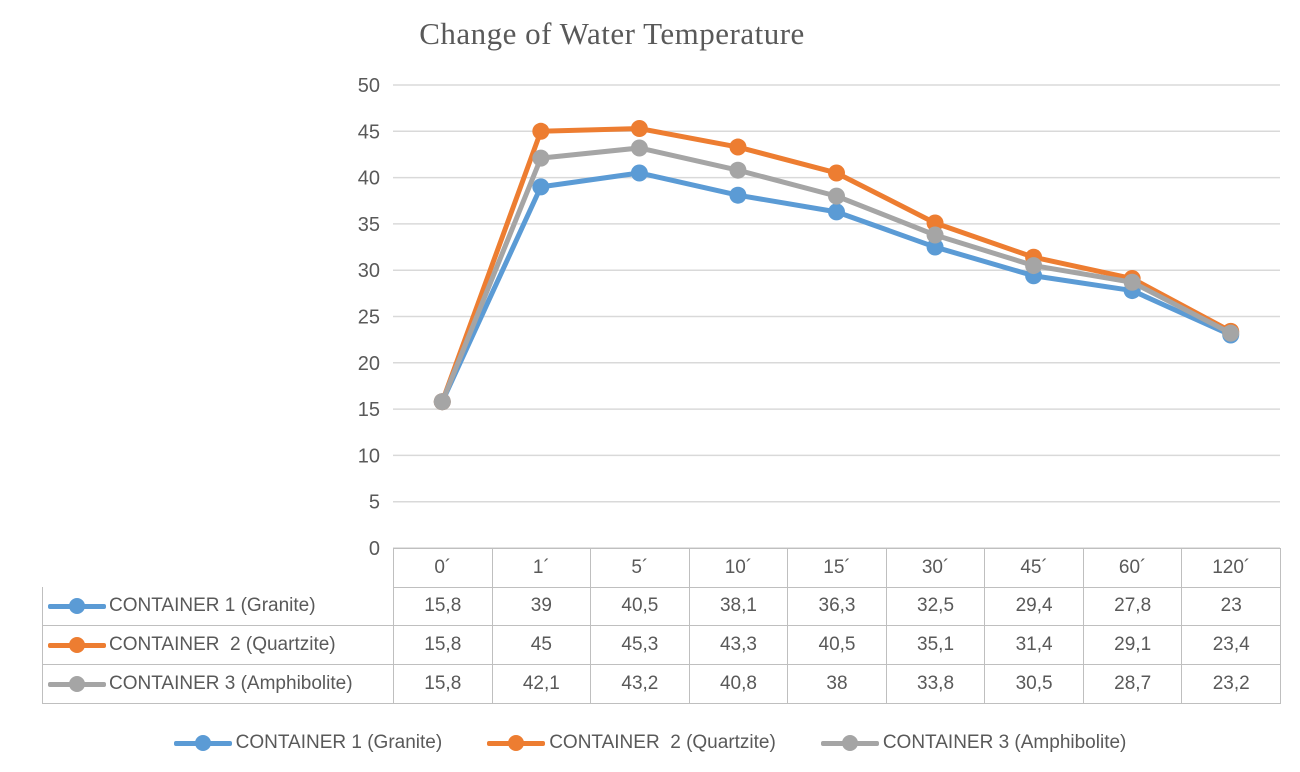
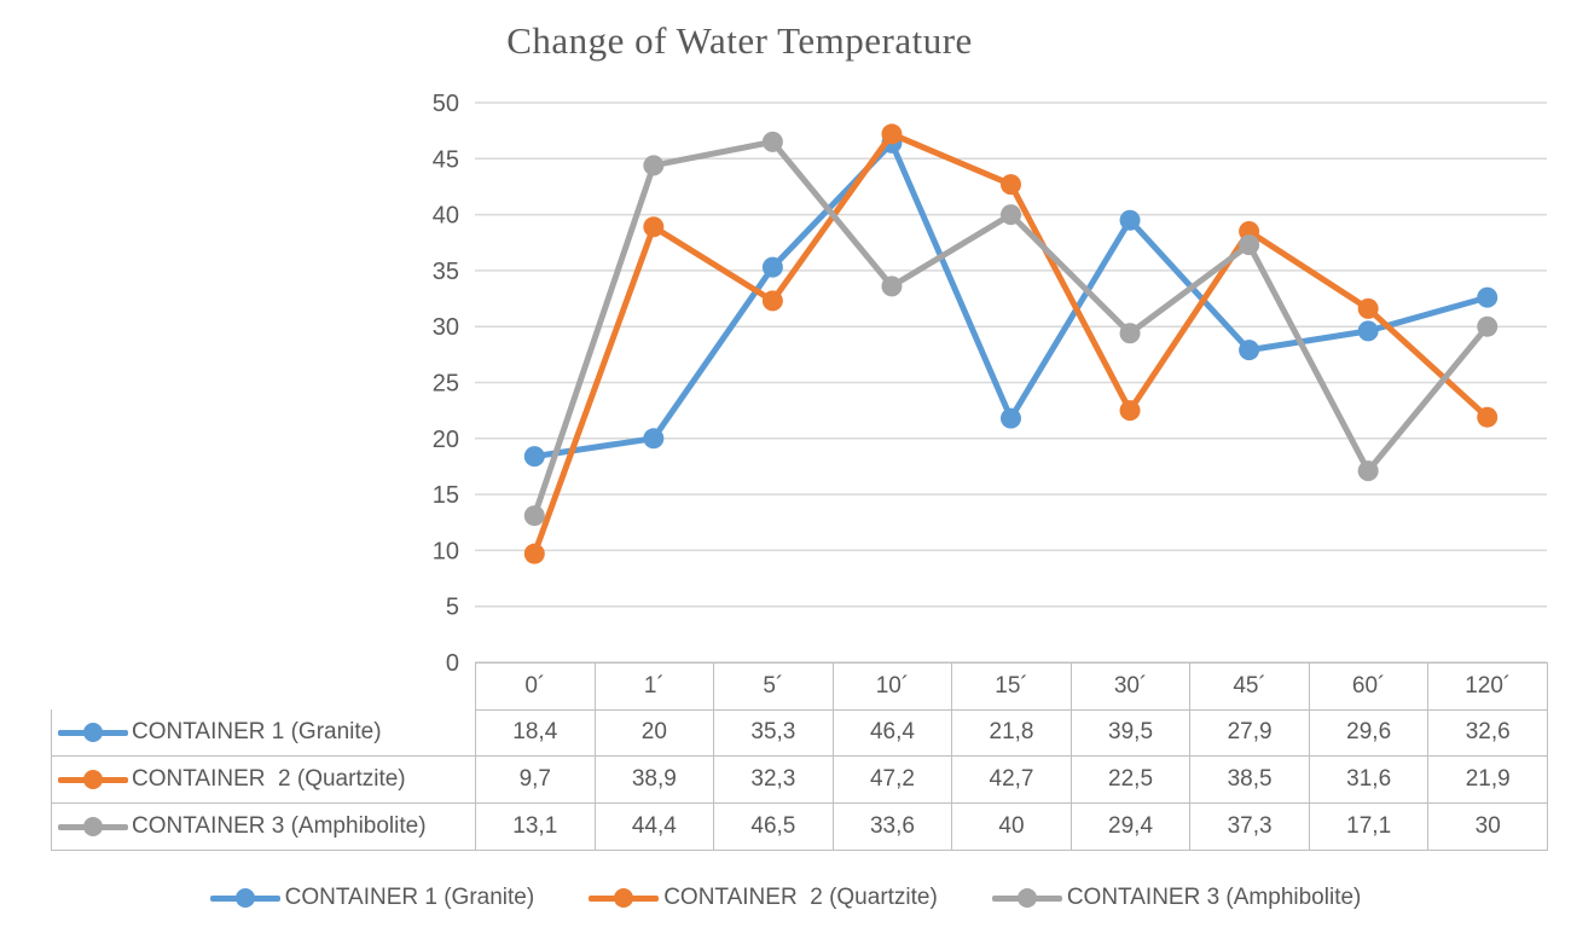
CONTAINER 1 (Granite)/0´: 15,8 -> 18,4
CONTAINER 2 (Quartzite)/0´: 15,8 -> 9,7
CONTAINER 3 (Amphibolite)/0´: 15,8 -> 13,1
CONTAINER 1 (Granite)/1´: 39 -> 20
CONTAINER 2 (Quartzite)/1´: 45 -> 38,9
CONTAINER 3 (Amphibolite)/1´: 42,1 -> 44,4
CONTAINER 1 (Granite)/5´: 40,5 -> 35,3
CONTAINER 2 (Quartzite)/5´: 45,3 -> 32,3
CONTAINER 3 (Amphibolite)/5´: 43,2 -> 46,5
CONTAINER 1 (Granite)/10´: 38,1 -> 46,4
CONTAINER 2 (Quartzite)/10´: 43,3 -> 47,2
CONTAINER 3 (Amphibolite)/10´: 40,8 -> 33,6
CONTAINER 1 (Granite)/15´: 36,3 -> 21,8
CONTAINER 2 (Quartzite)/15´: 40,5 -> 42,7
CONTAINER 3 (Amphibolite)/15´: 38 -> 40
CONTAINER 1 (Granite)/30´: 32,5 -> 39,5
CONTAINER 2 (Quartzite)/30´: 35,1 -> 22,5
CONTAINER 3 (Amphibolite)/30´: 33,8 -> 29,4
CONTAINER 1 (Granite)/45´: 29,4 -> 27,9
CONTAINER 2 (Quartzite)/45´: 31,4 -> 38,5
CONTAINER 3 (Amphibolite)/45´: 30,5 -> 37,3
CONTAINER 1 (Granite)/60´: 27,8 -> 29,6
CONTAINER 2 (Quartzite)/60´: 29,1 -> 31,6
CONTAINER 3 (Amphibolite)/60´: 28,7 -> 17,1
CONTAINER 1 (Granite)/120´: 23 -> 32,6
CONTAINER 2 (Quartzite)/120´: 23,4 -> 21,9
CONTAINER 3 (Amphibolite)/120´: 23,2 -> 30
